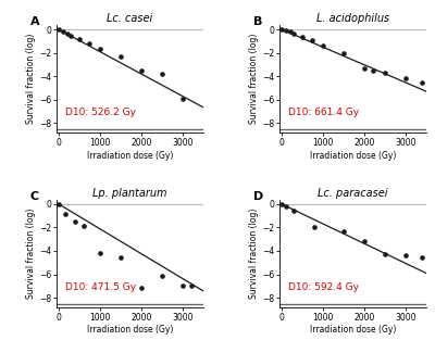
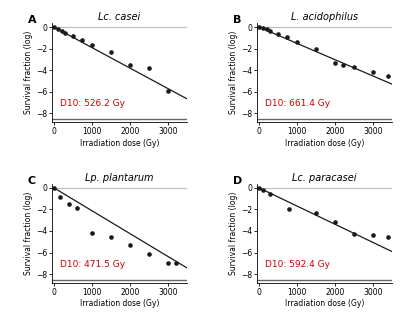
Lp. plantarum/2000: -7.2 -> -5.3
